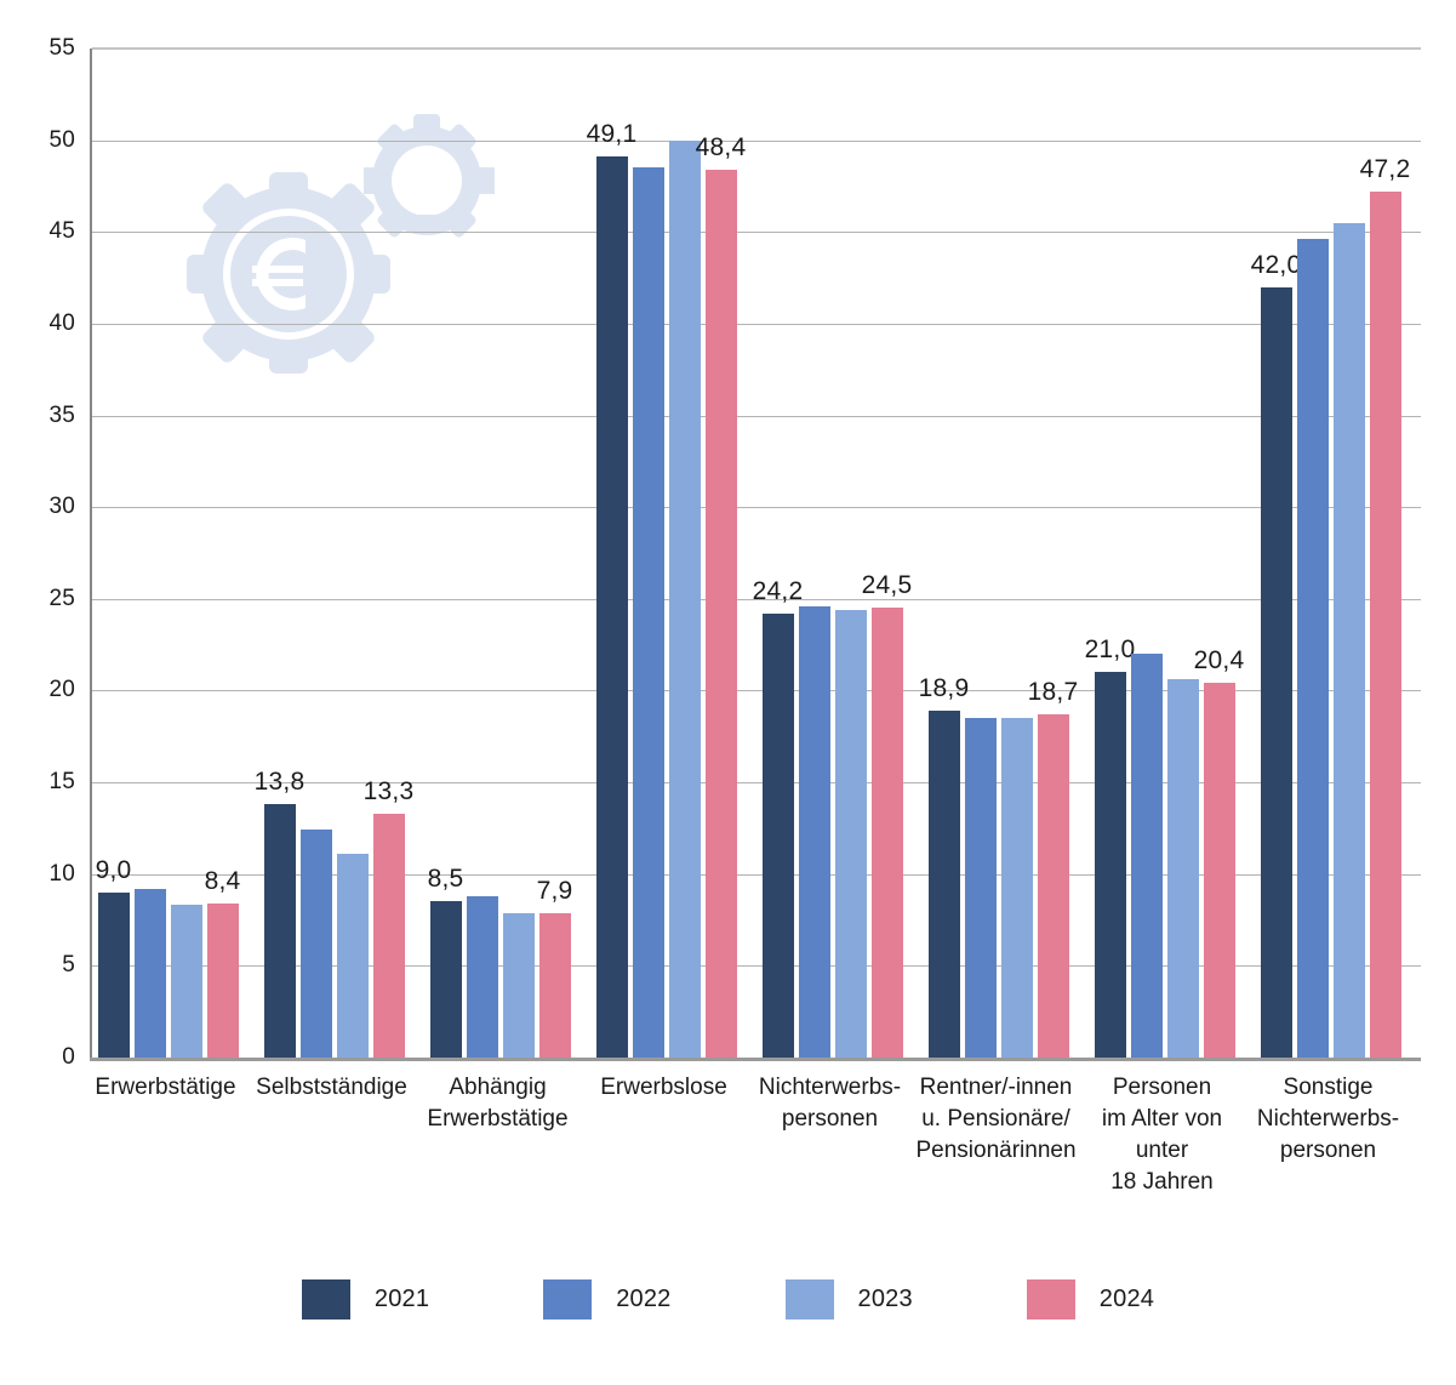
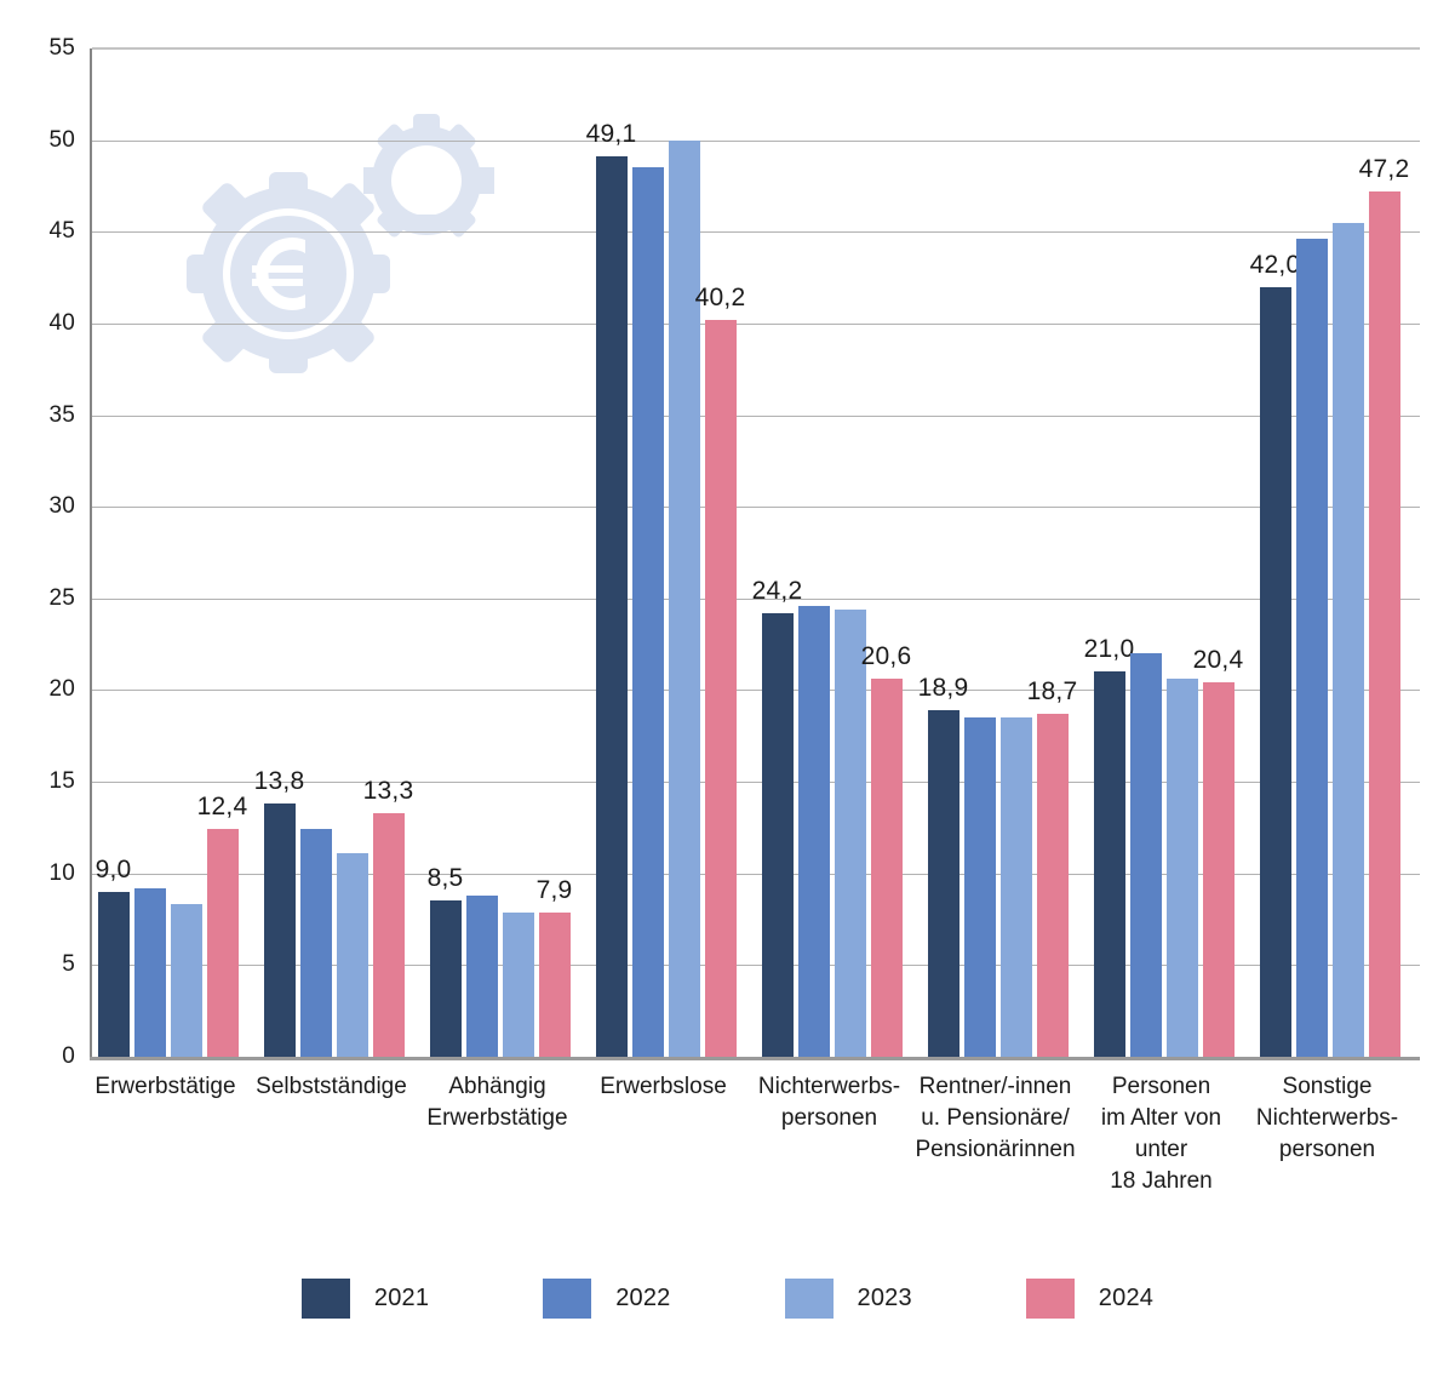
2024/Erwerbstätige: 8,4 -> 12,4
2024/Erwerbslose: 48,4 -> 40,2
2024/Nichterwerbs- personen: 24,5 -> 20,6
